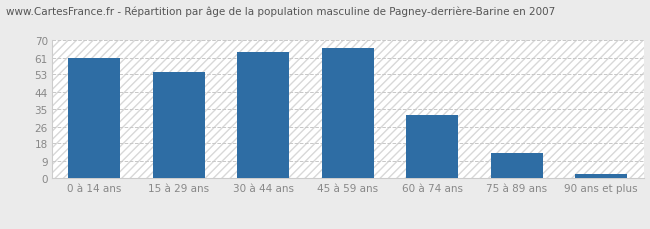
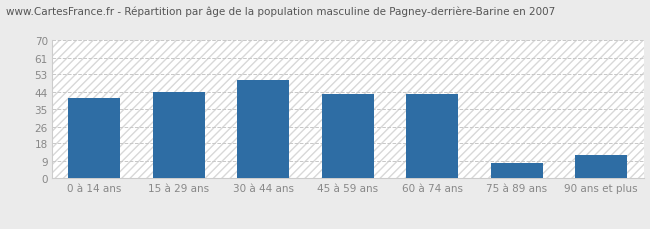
0 à 14 ans: 61 -> 41
15 à 29 ans: 54 -> 44
30 à 44 ans: 64 -> 50
45 à 59 ans: 66 -> 43
60 à 74 ans: 32 -> 43
75 à 89 ans: 13 -> 8
90 ans et plus: 2 -> 12
